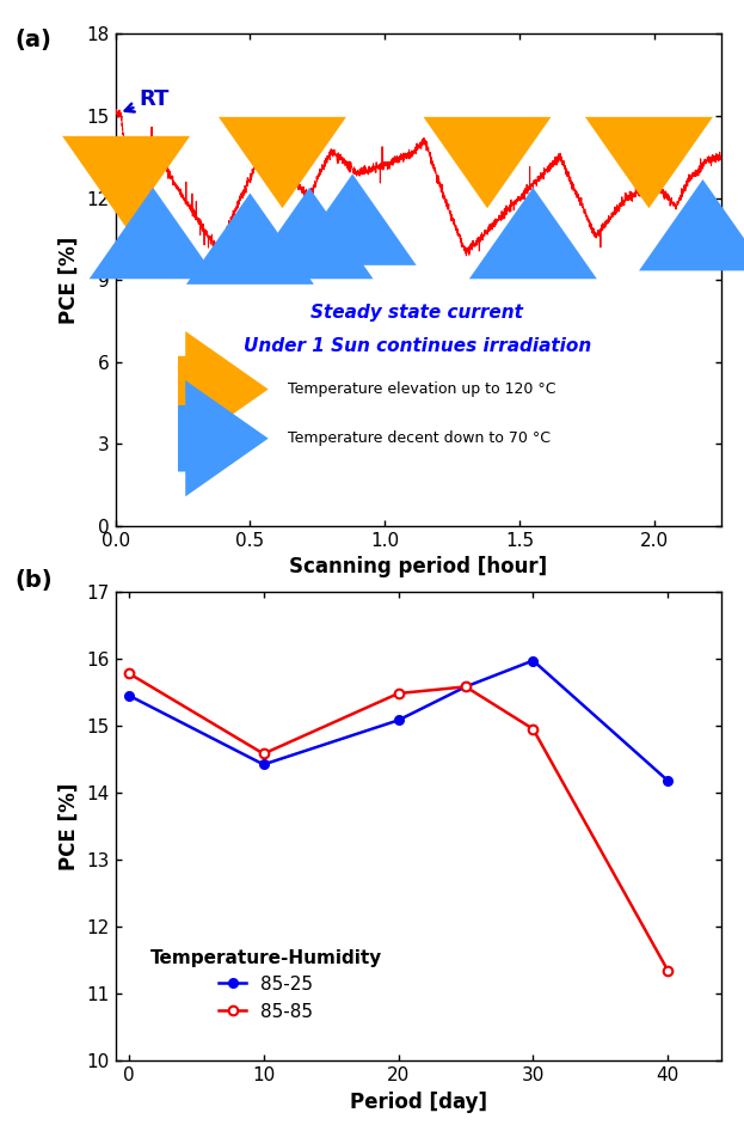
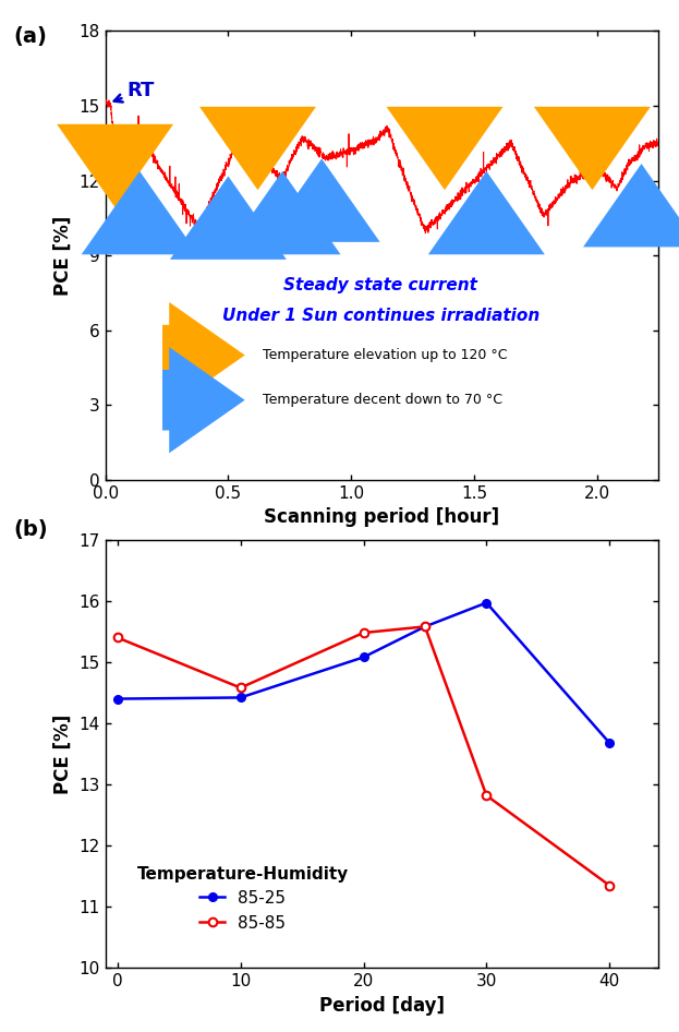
85-25/0: 15.45 -> 14.40
85-85/0: 15.78 -> 15.40
85-85/30: 14.95 -> 12.82
85-25/40: 14.18 -> 13.68
